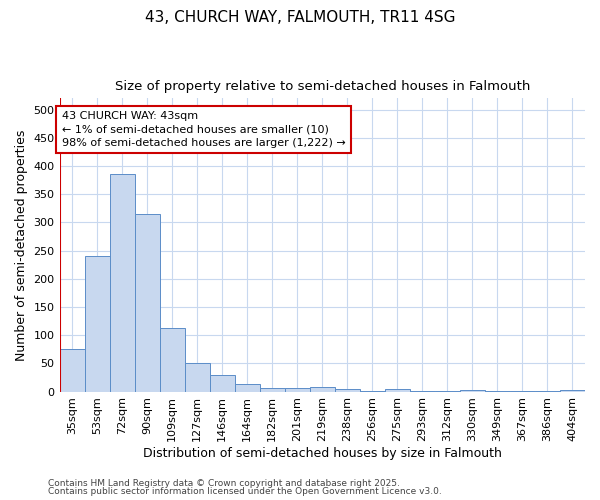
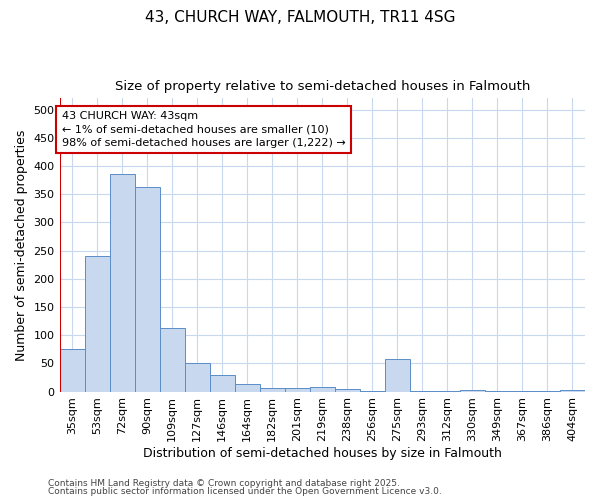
90sqm: 315 -> 362
275sqm: 4 -> 58
